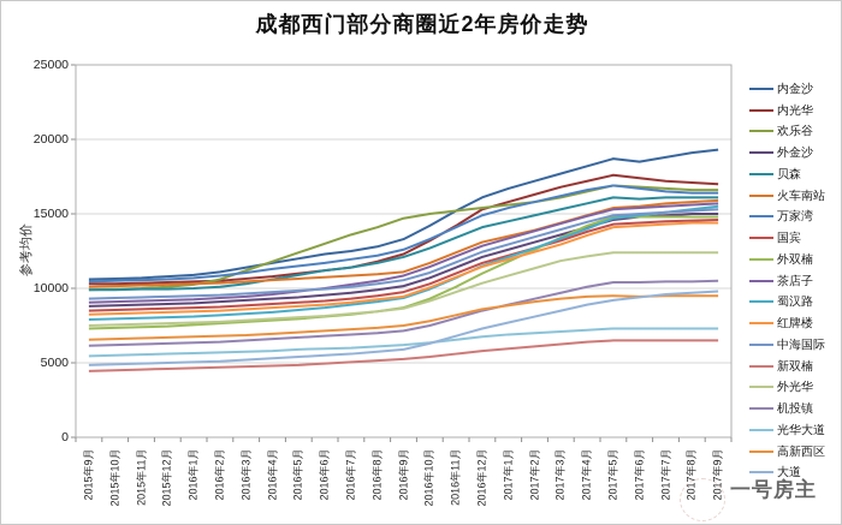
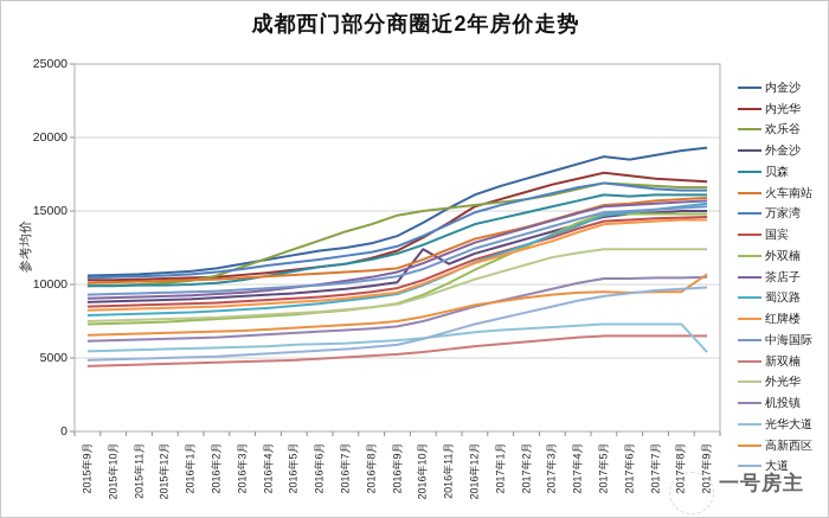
外金沙/2016年10月: 10700 -> 12400
光华大道/2017年9月: 7300 -> 5400
高新西区/2017年9月: 9500 -> 10700
